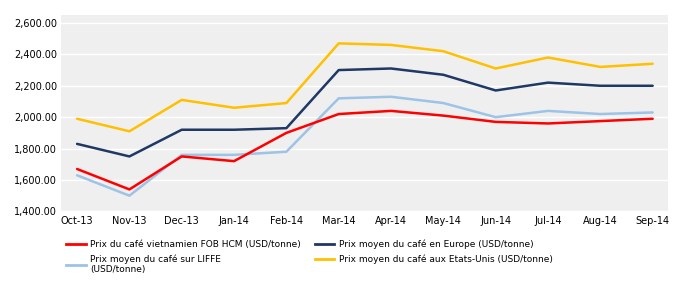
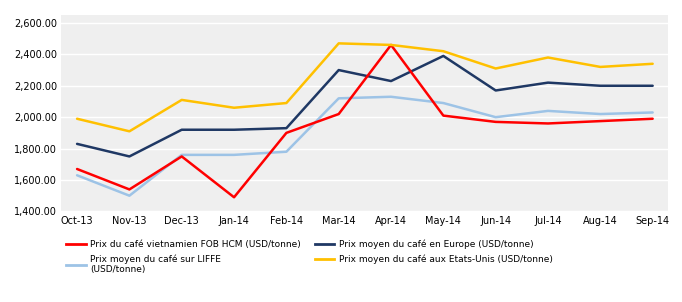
Prix du café vietnamien FOB HCM (USD/tonne)/Jan-14: 1,720 -> 1,490
Prix du café vietnamien FOB HCM (USD/tonne)/Apr-14: 2,040 -> 2,460
Prix moyen du café en Europe (USD/tonne)/Apr-14: 2,310 -> 2,230
Prix moyen du café en Europe (USD/tonne)/May-14: 2,270 -> 2,390
